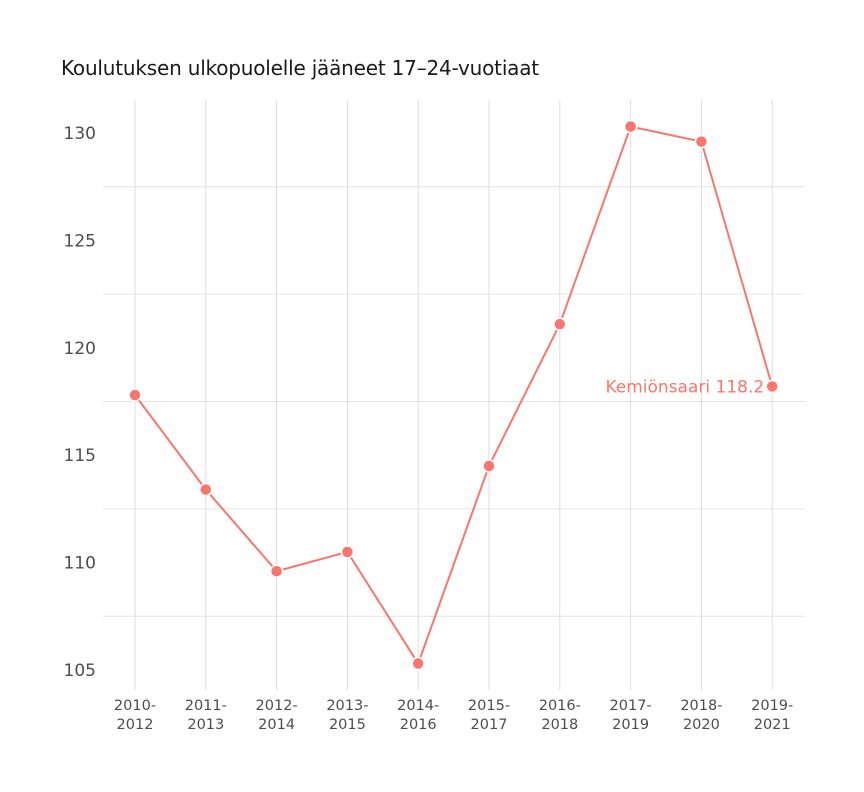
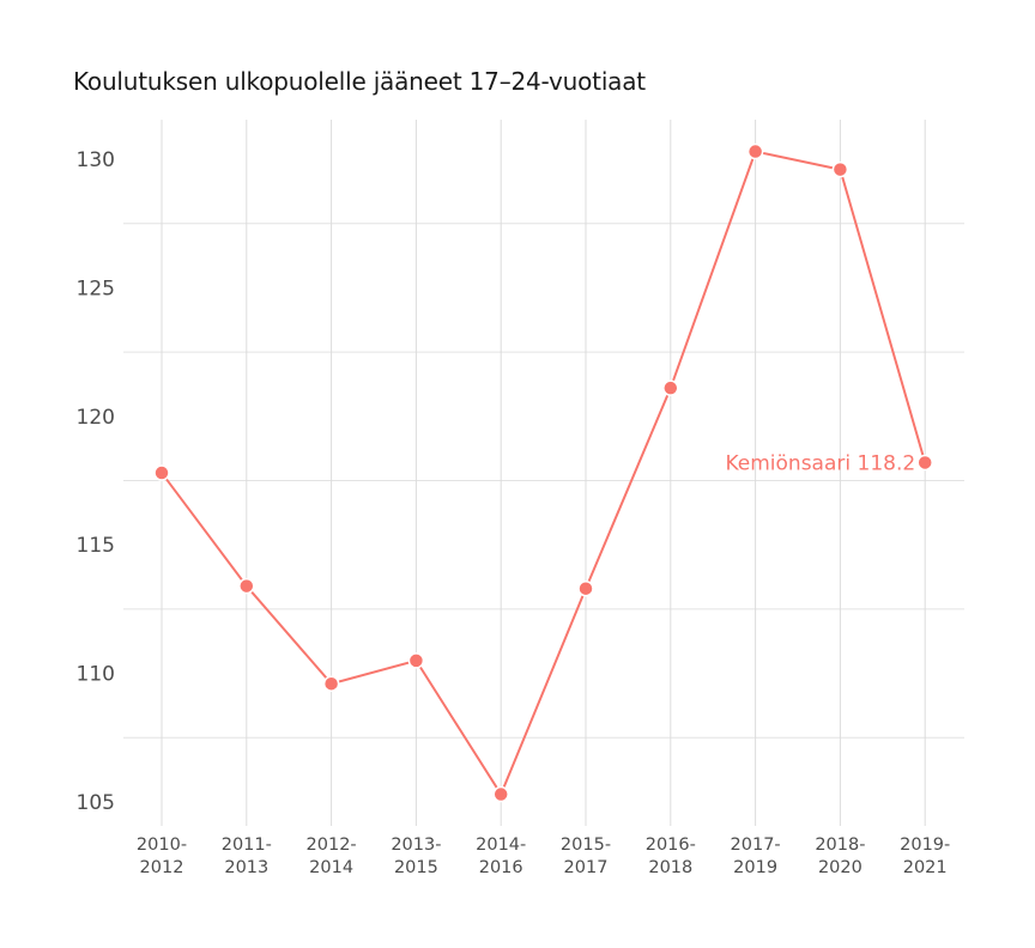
2015-2017: 114.5 -> 113.3
